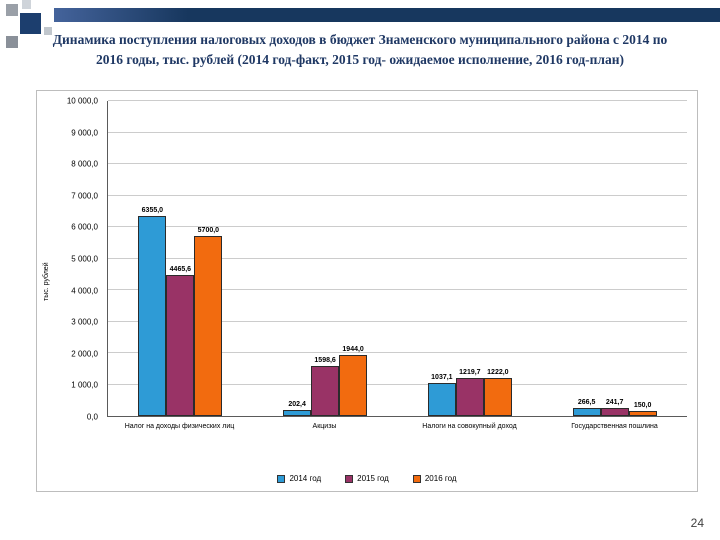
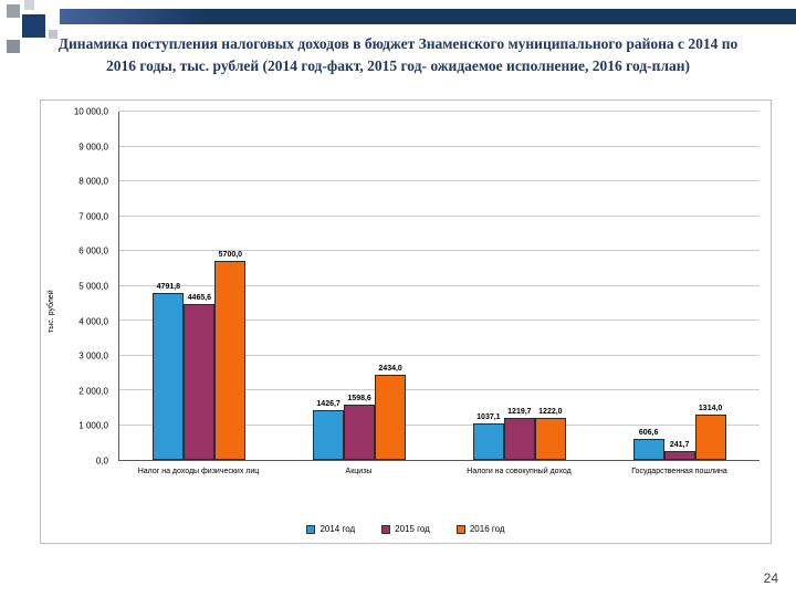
2014 год/Налог на доходы физических лиц: 6355,0 -> 4791,8
2014 год/Акцизы: 202,4 -> 1426,7
2016 год/Акцизы: 1944,0 -> 2434,0
2014 год/Государственная пошлина: 266,5 -> 606,6
2016 год/Государственная пошлина: 150,0 -> 1314,0
